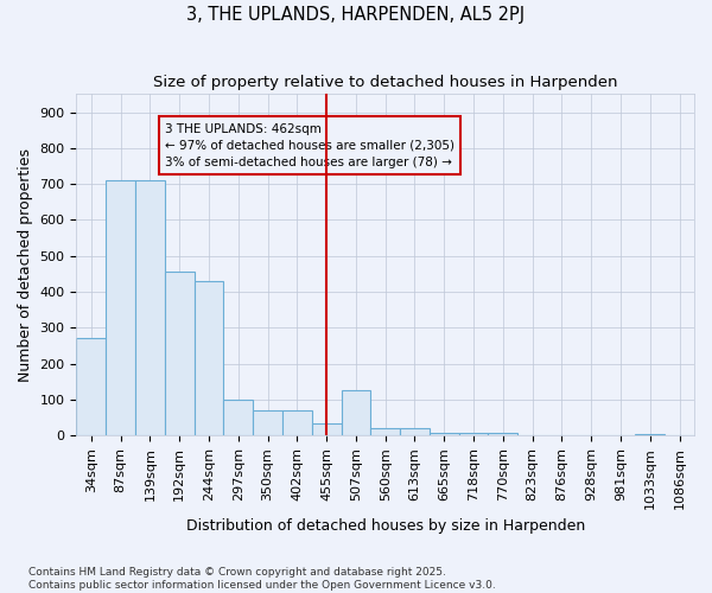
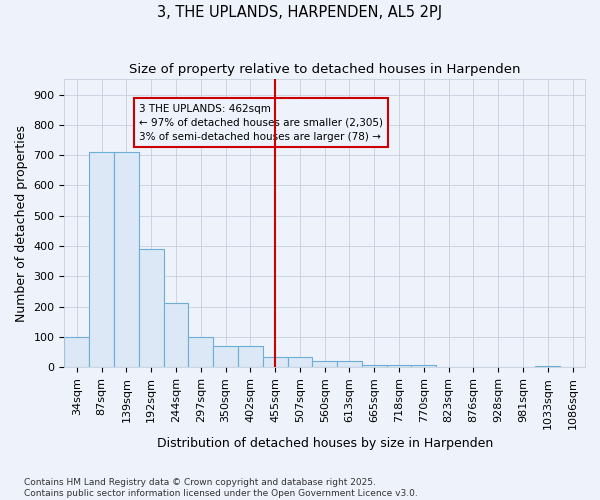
34sqm: 270 -> 100
192sqm: 455 -> 390
244sqm: 430 -> 210
507sqm: 125 -> 33
